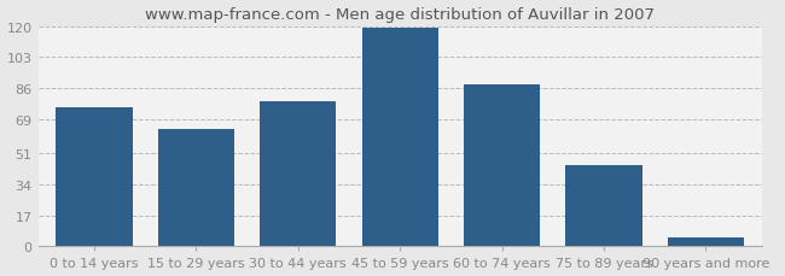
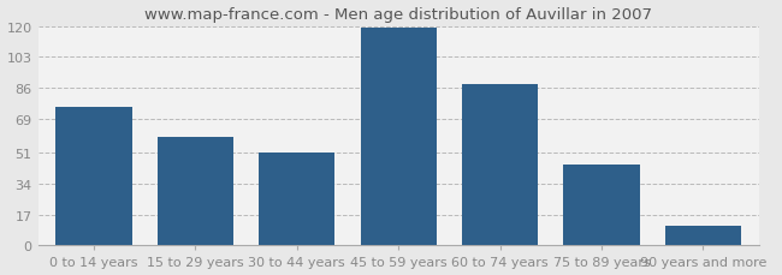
15 to 29 years: 64 -> 59
30 to 44 years: 79 -> 51
90 years and more: 5 -> 11
